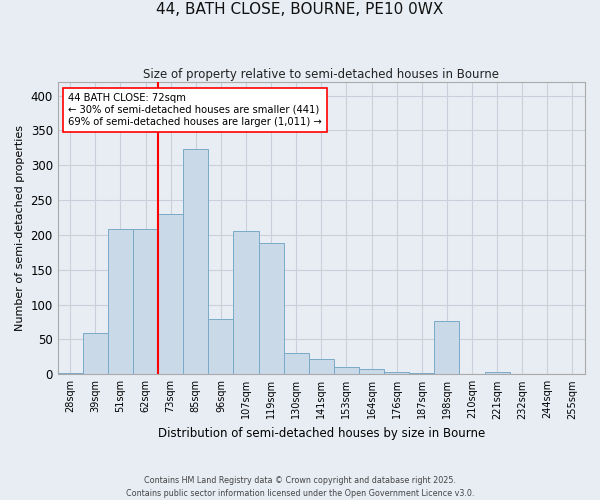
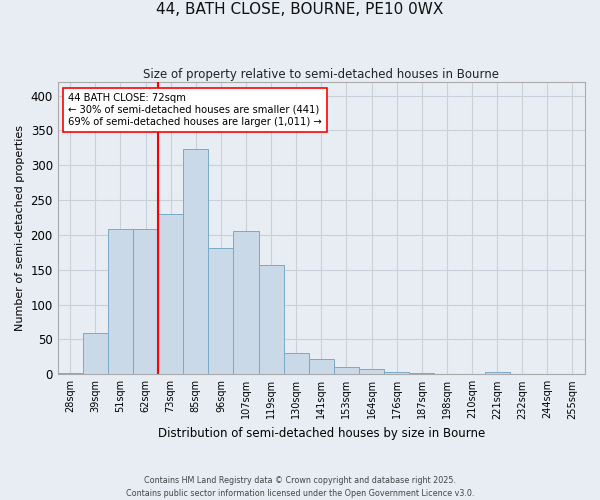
96sqm: 80 -> 181
119sqm: 188 -> 157
198sqm: 76 -> 1
